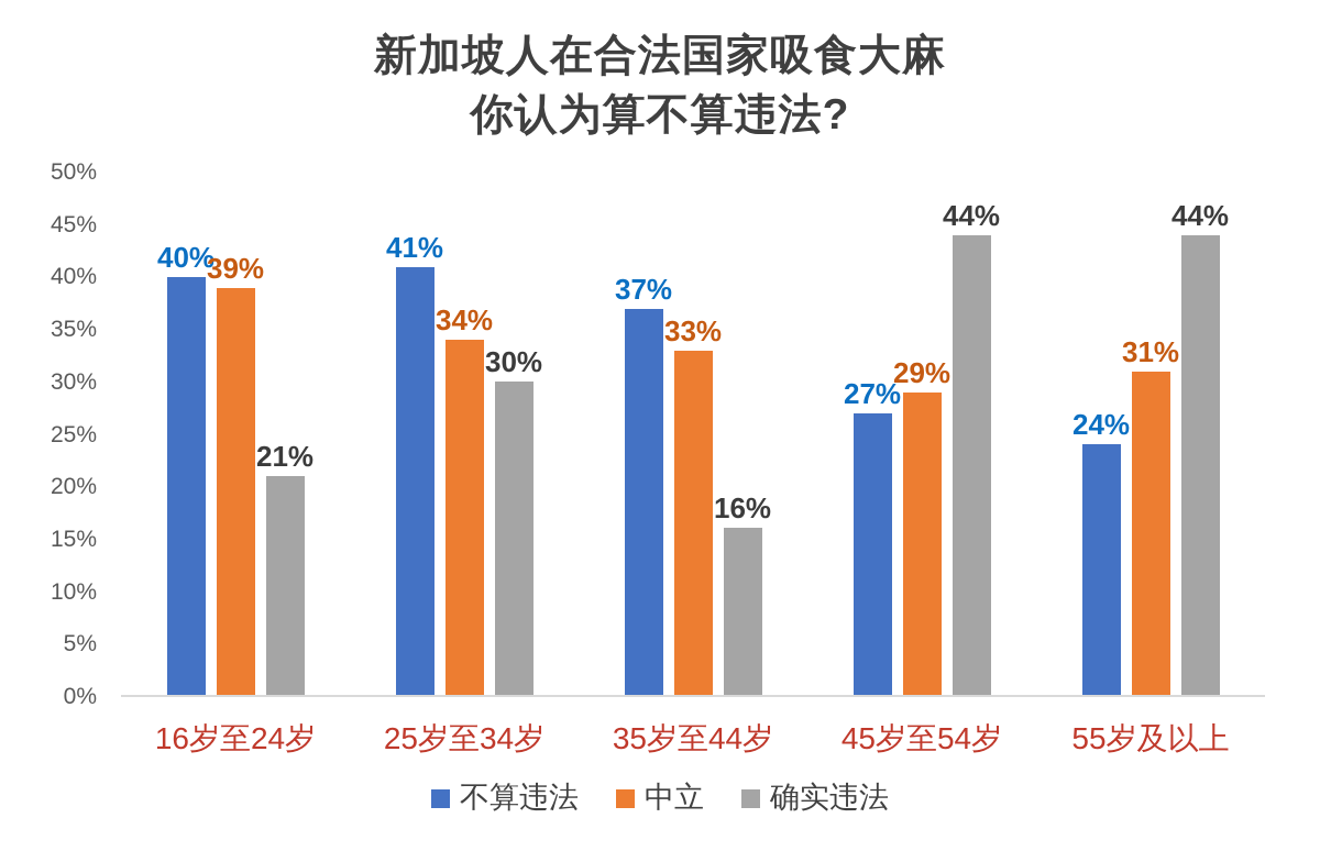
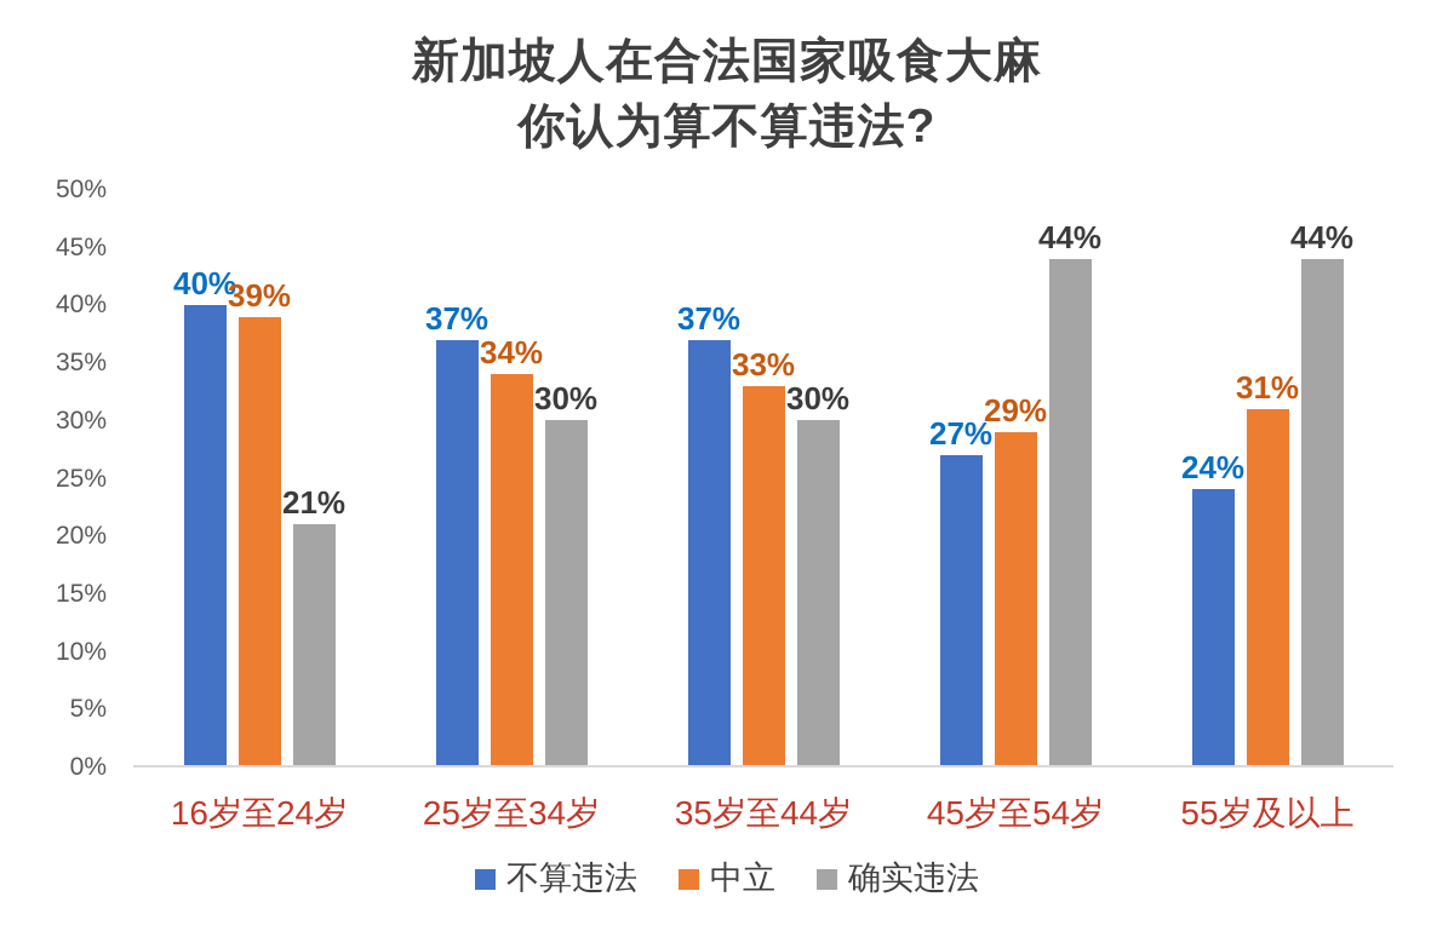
不算违法/25岁至34岁: 41% -> 37%
确实违法/35岁至44岁: 16% -> 30%
